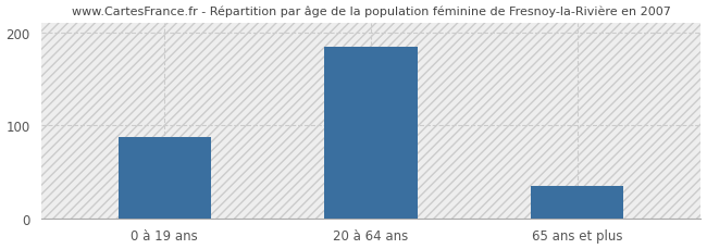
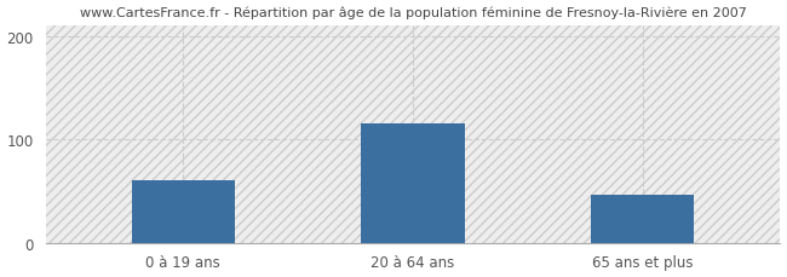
0 à 19 ans: 88 -> 60
20 à 64 ans: 185 -> 116
65 ans et plus: 35 -> 46
